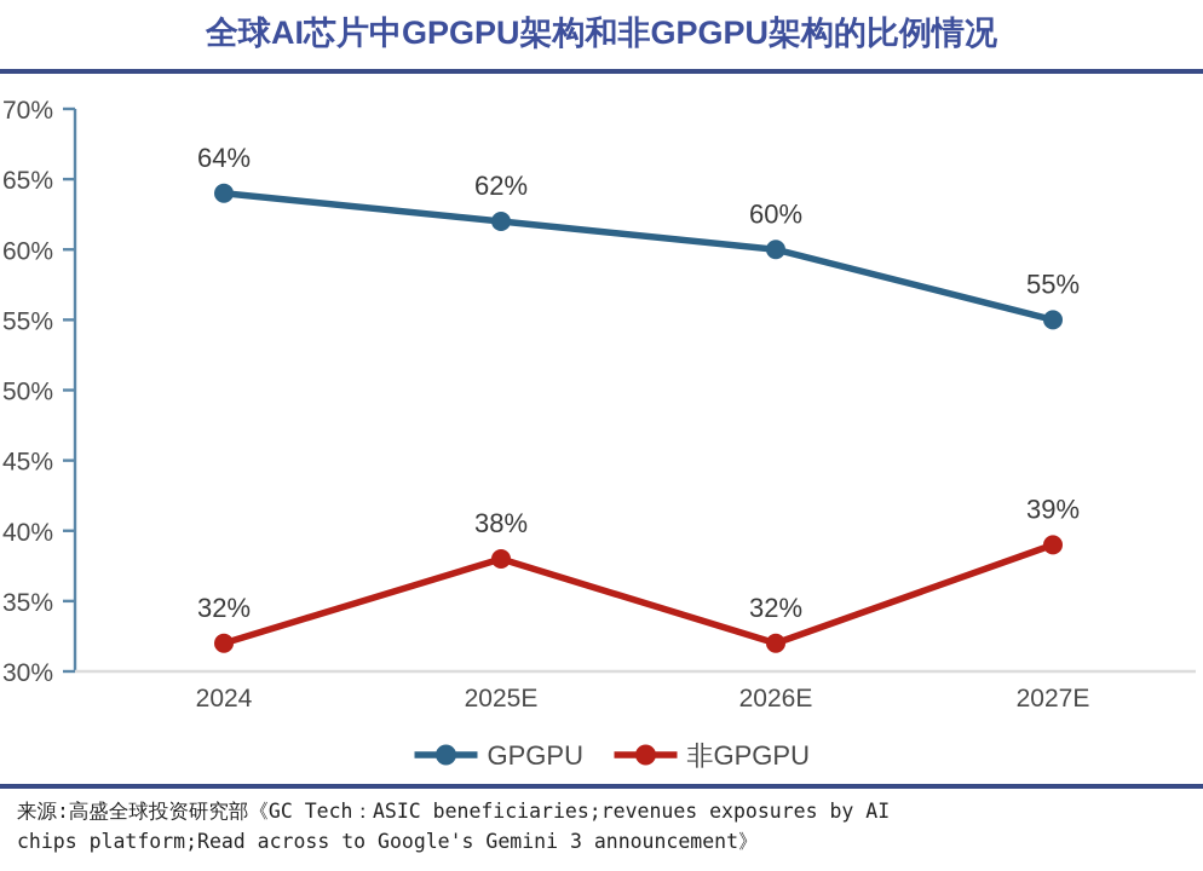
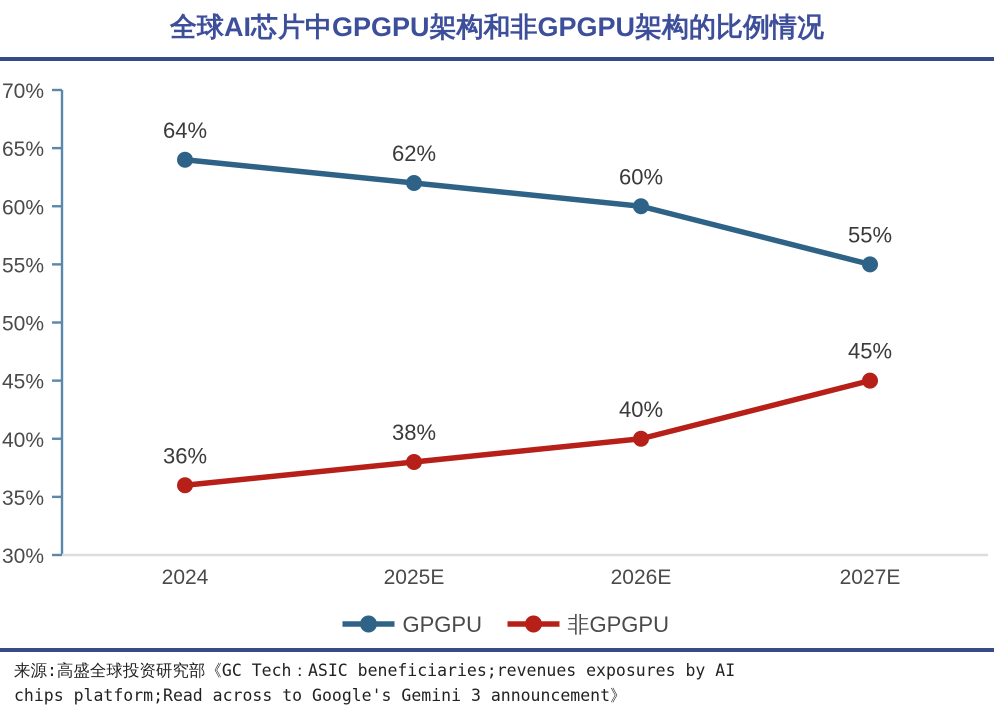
非GPGPU/2024: 32% -> 36%
非GPGPU/2026E: 32% -> 40%
非GPGPU/2027E: 39% -> 45%
